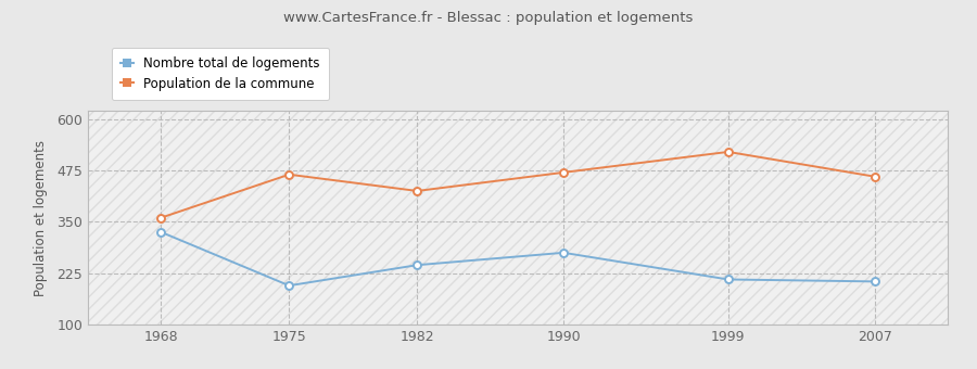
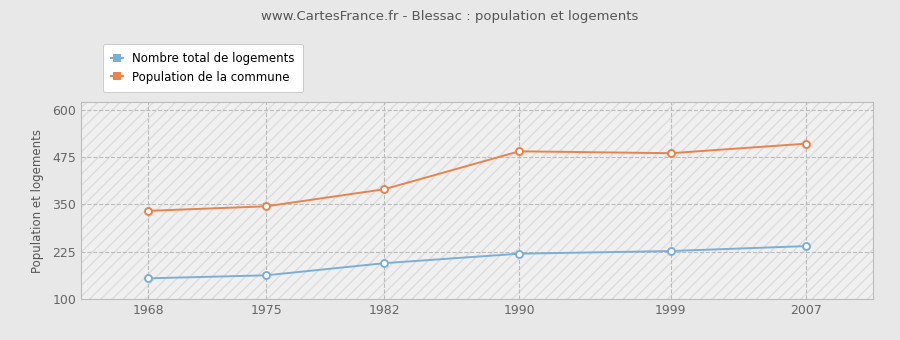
Nombre total de logements/1968: 325 -> 155
Population de la commune/1968: 360 -> 333
Nombre total de logements/1975: 195 -> 163
Population de la commune/1975: 465 -> 345
Nombre total de logements/1982: 245 -> 195
Population de la commune/1982: 425 -> 390
Nombre total de logements/1990: 275 -> 220
Population de la commune/1990: 470 -> 490
Nombre total de logements/1999: 210 -> 227
Population de la commune/1999: 520 -> 485
Nombre total de logements/2007: 205 -> 240
Population de la commune/2007: 460 -> 510
